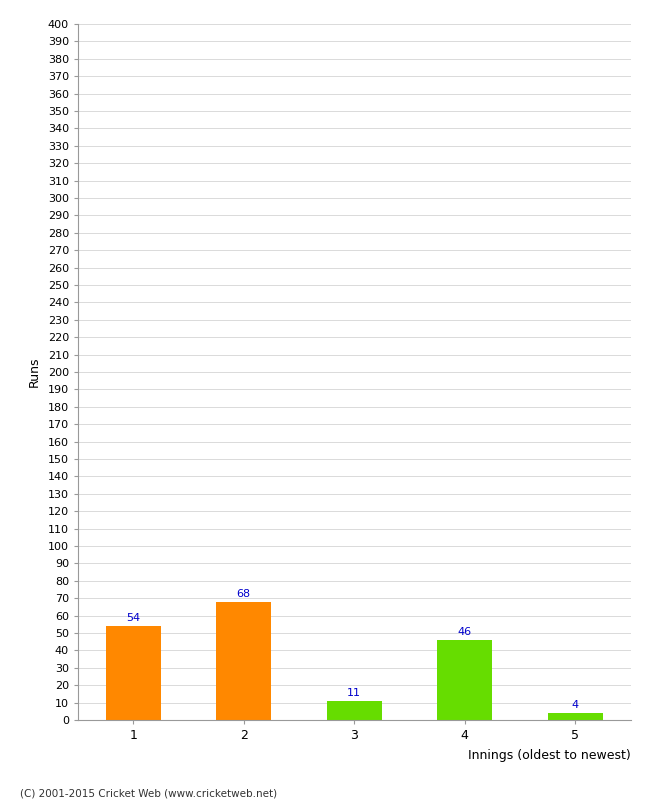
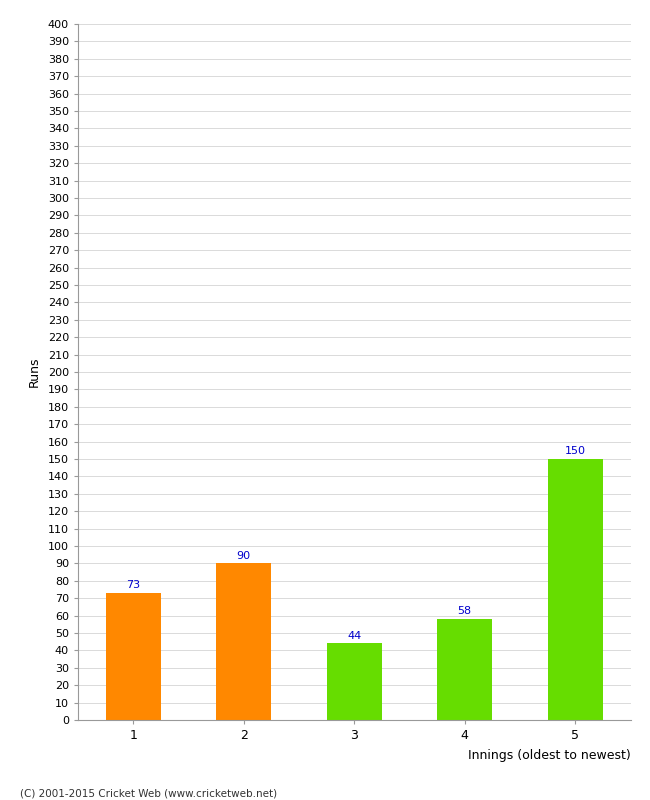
1: 54 -> 73
2: 68 -> 90
3: 11 -> 44
4: 46 -> 58
5: 4 -> 150
